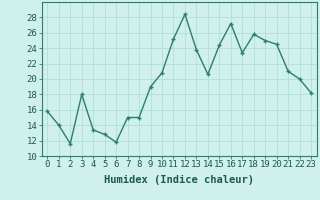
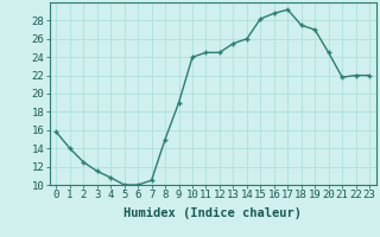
2: 11.6 -> 12.5
3: 18.0 -> 11.5
4: 13.4 -> 10.8
5: 12.8 -> 10.0
6: 11.8 -> 10.0
7: 15.0 -> 10.5
10: 20.8 -> 24.0
11: 25.2 -> 24.5
12: 28.4 -> 24.5
13: 23.8 -> 25.5
14: 20.6 -> 26.0
15: 24.4 -> 28.2
16: 27.2 -> 28.8
17: 23.4 -> 29.2
18: 25.8 -> 27.5
19: 25.0 -> 27.0
21: 21.0 -> 21.8
22: 20.0 -> 22.0
23: 18.2 -> 22.0
